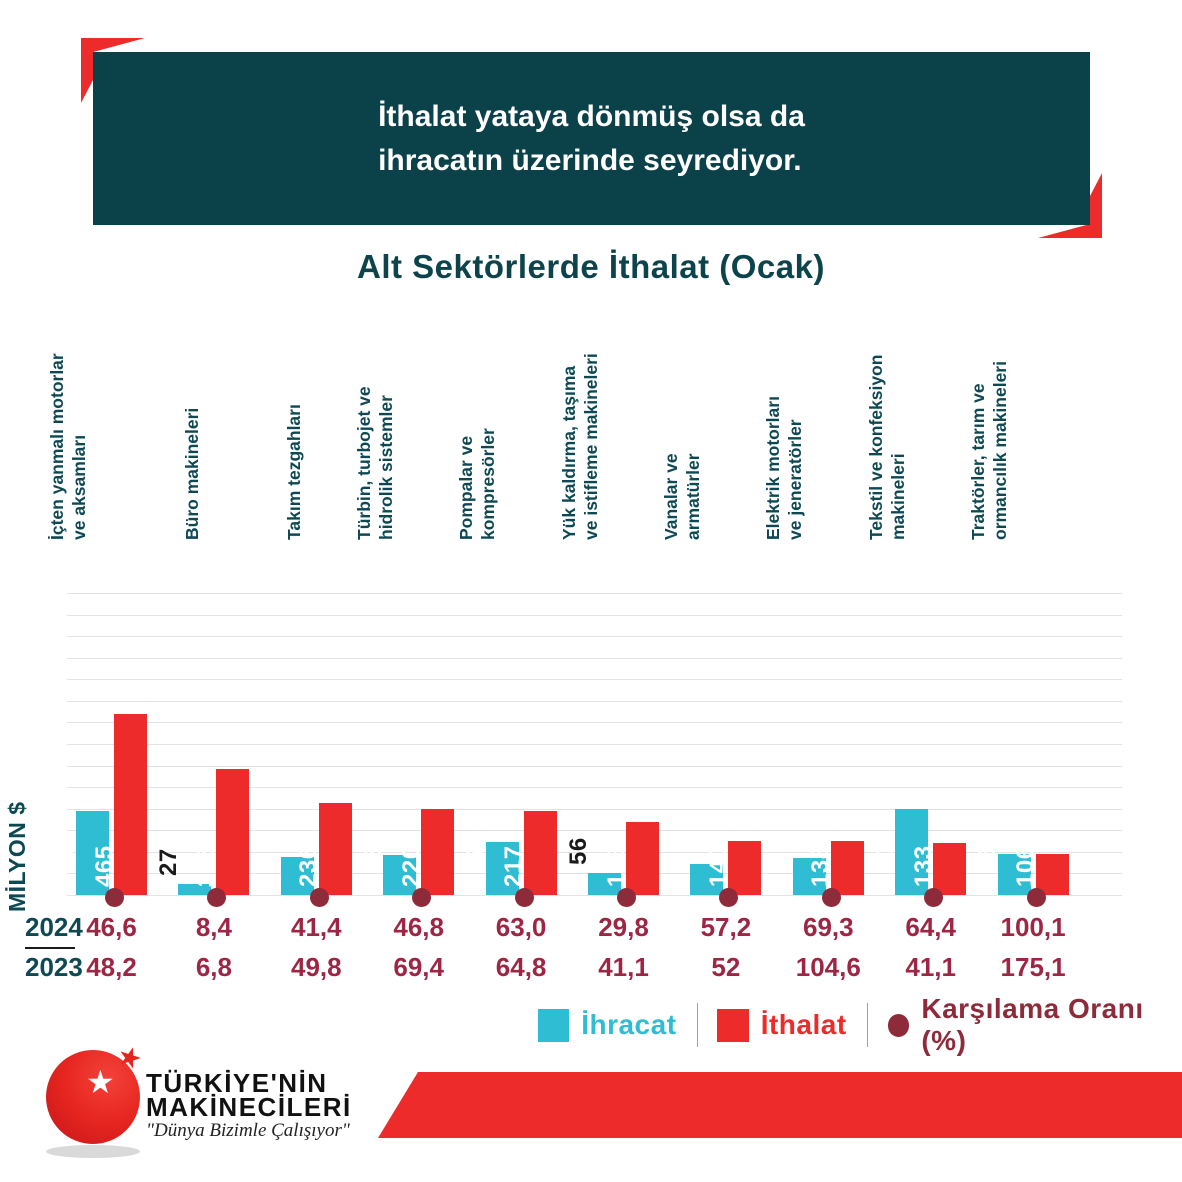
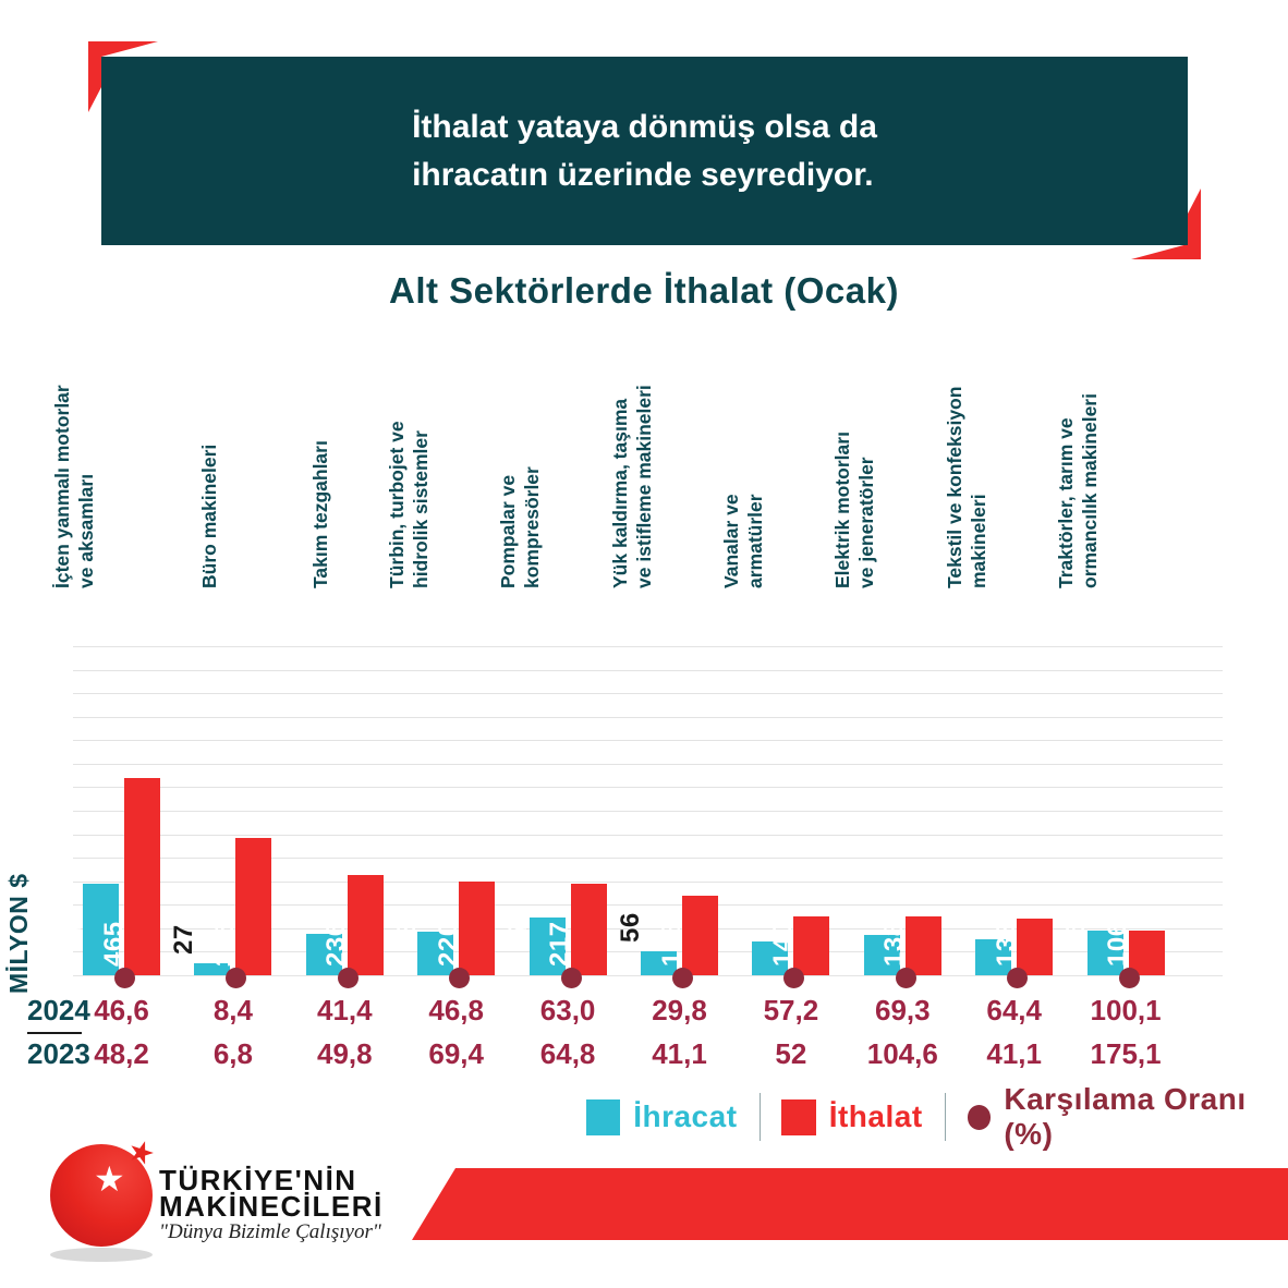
İhracat/Tekstil ve konfeksiyon makineleri: 220 -> 85
